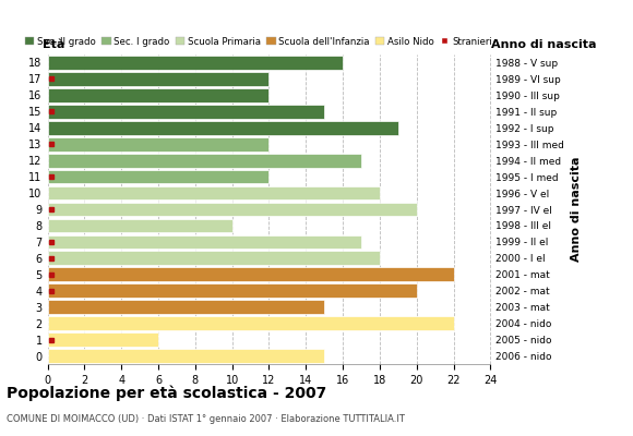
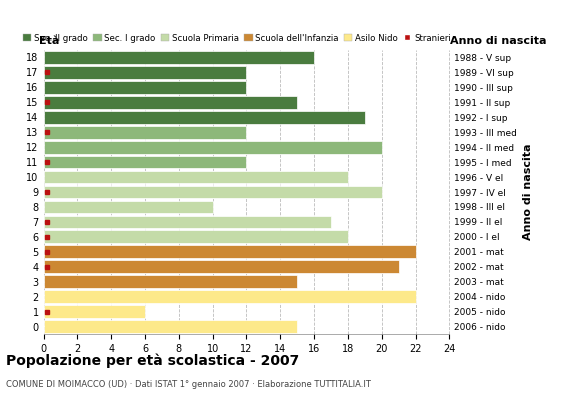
12: 17 -> 20
4: 20 -> 21
